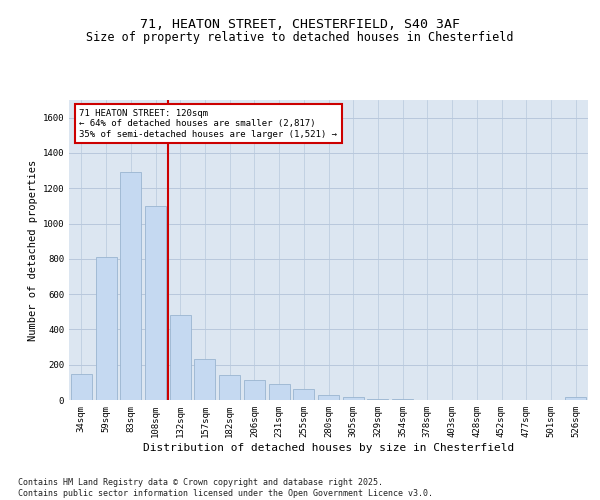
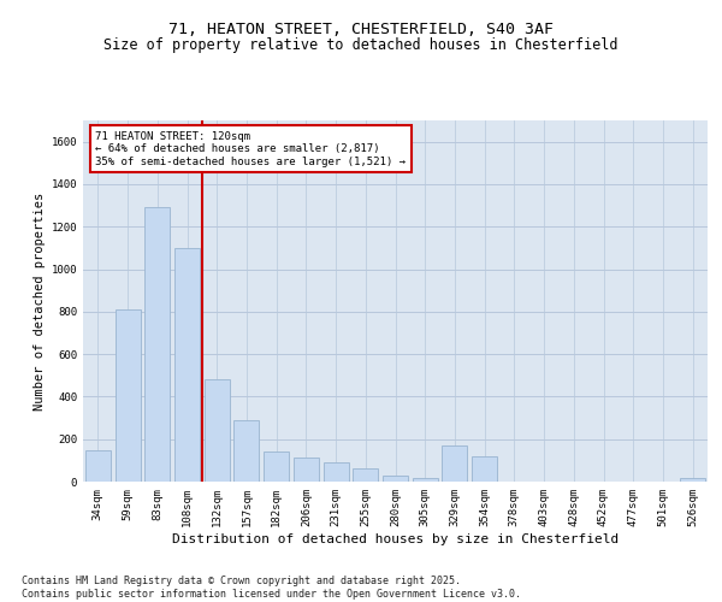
157sqm: 230 -> 290
329sqm: 10 -> 170
354sqm: 0 -> 120
